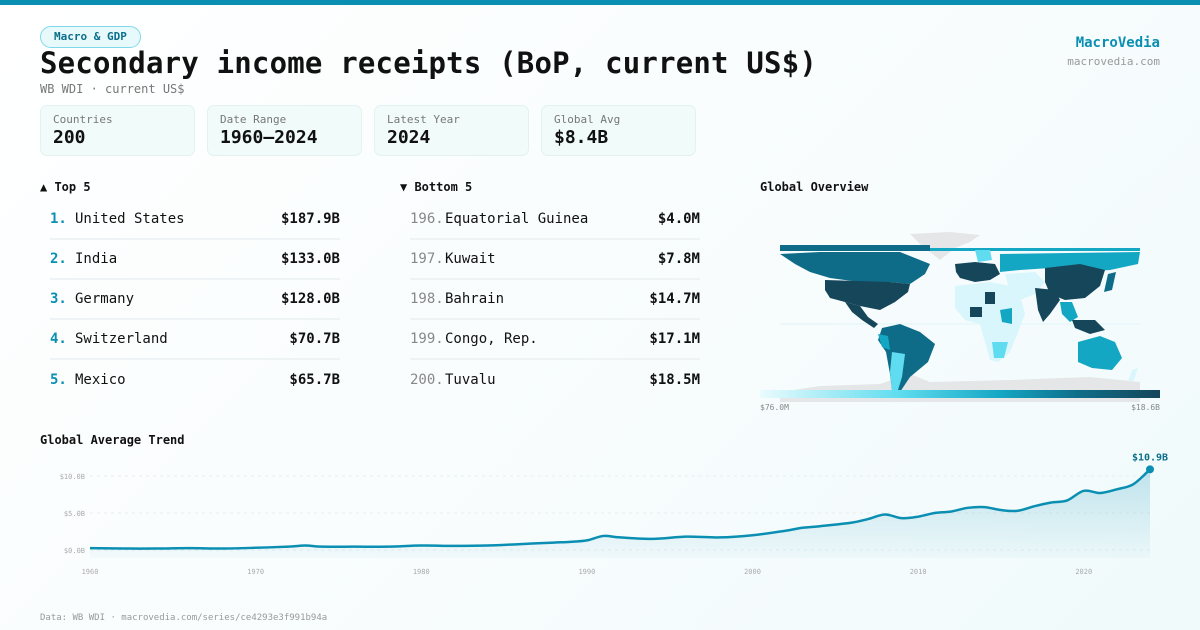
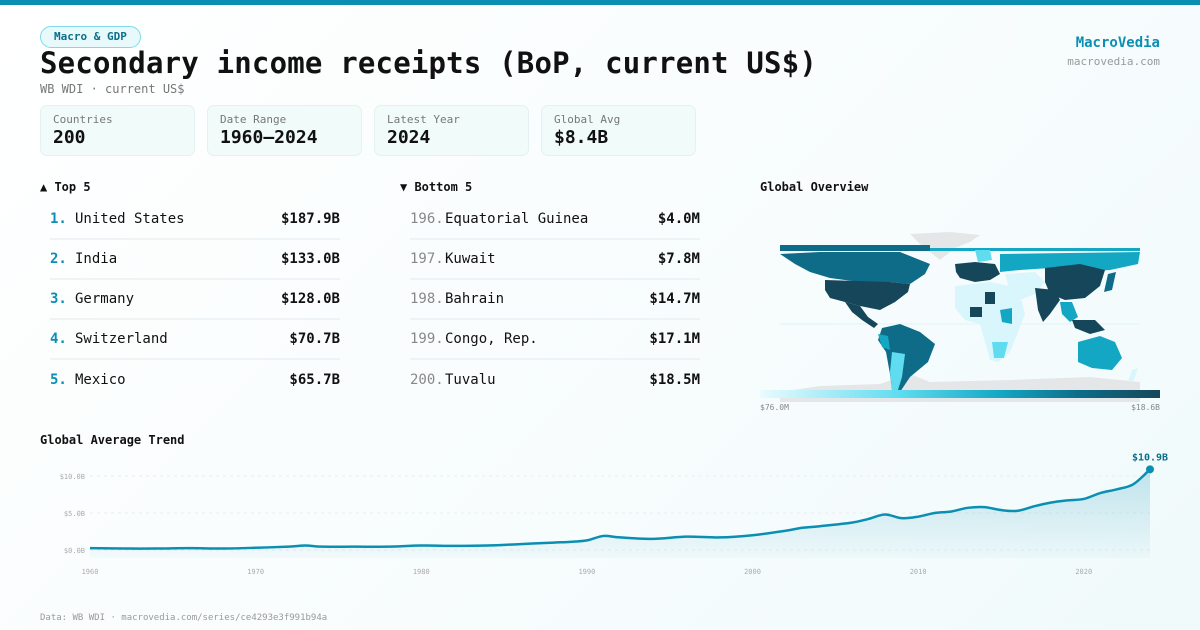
2020: $8B -> $7B
